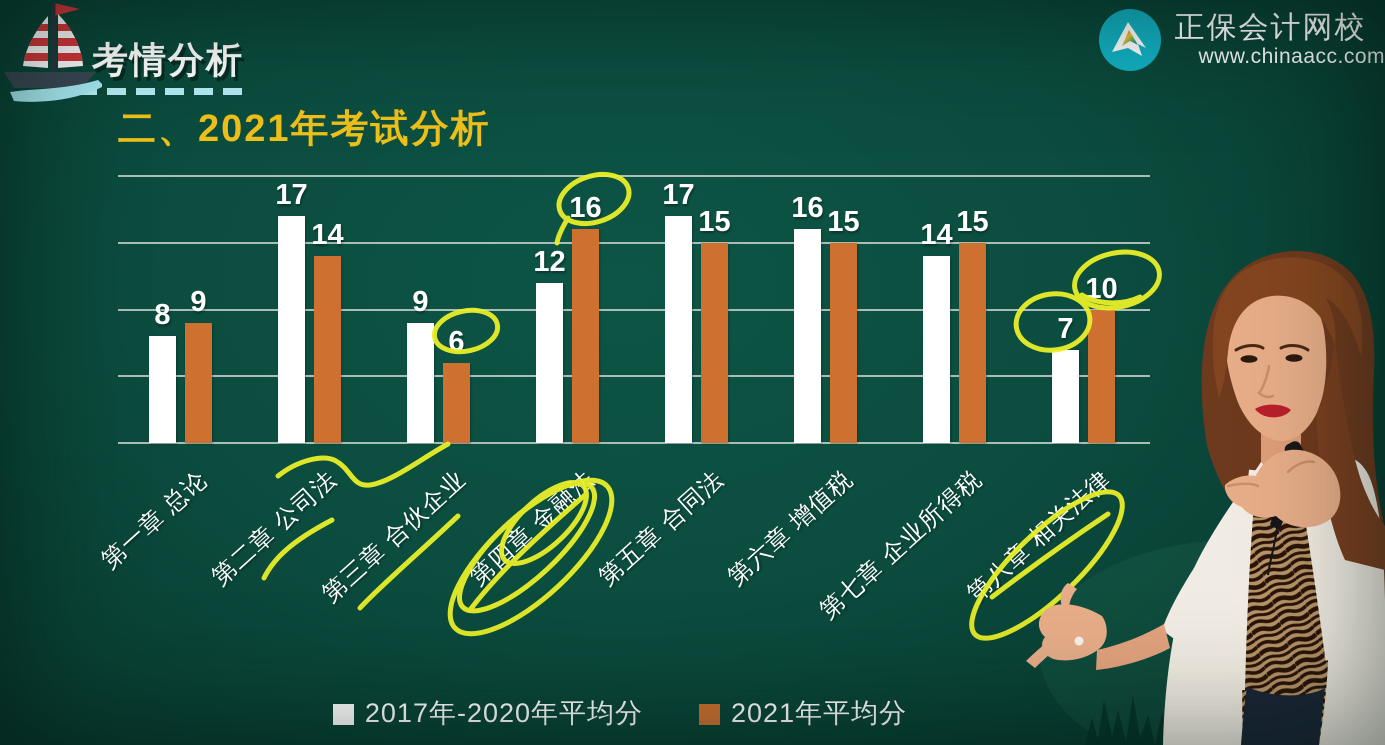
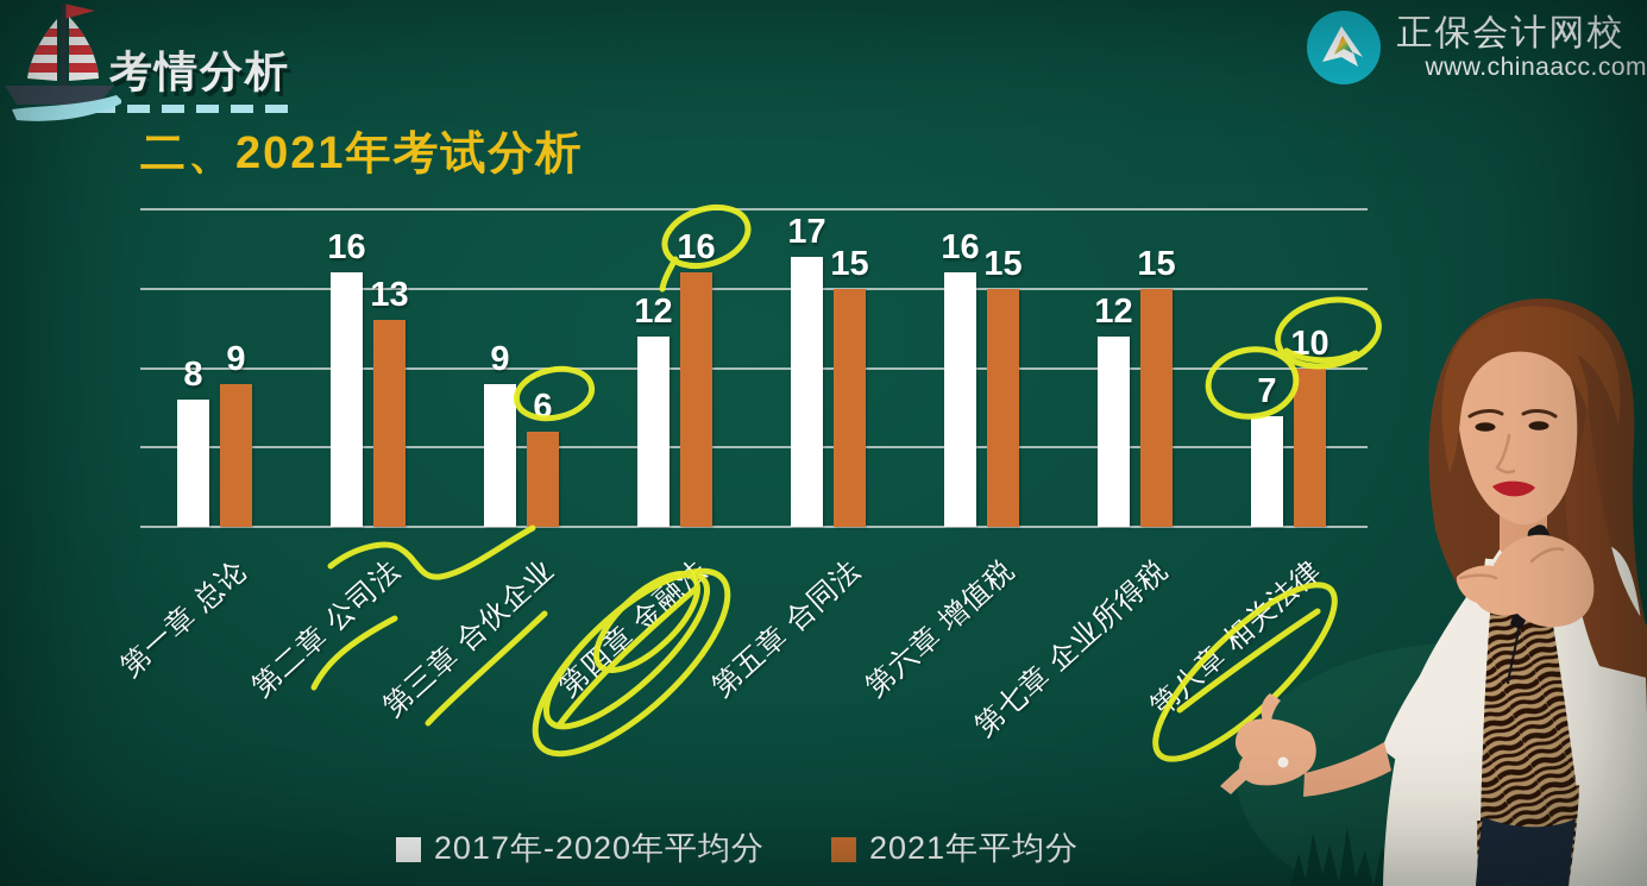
2017年-2020年平均分/第二章 公司法: 17 -> 16
2021年平均分/第二章 公司法: 14 -> 13
2017年-2020年平均分/第七章 企业所得税: 14 -> 12
